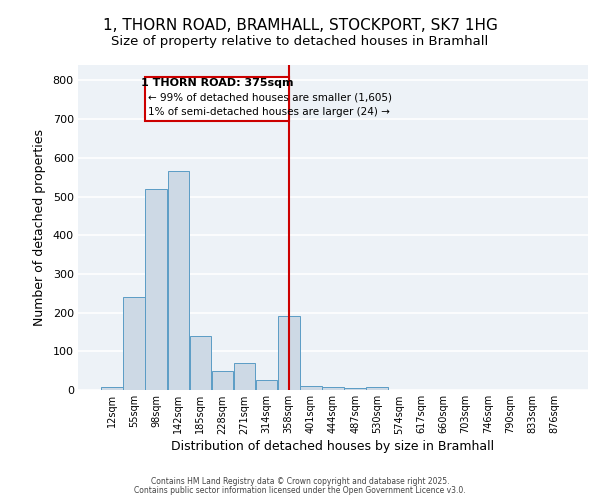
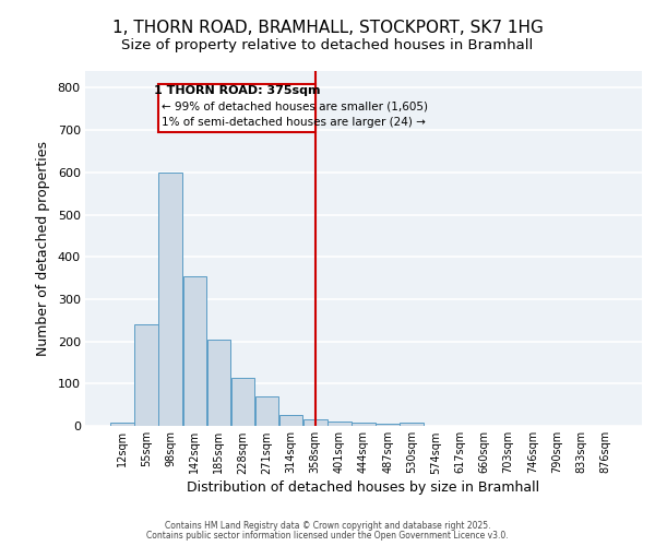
98sqm: 520 -> 600
142sqm: 565 -> 355
185sqm: 140 -> 205
228sqm: 50 -> 115
358sqm: 190 -> 15
